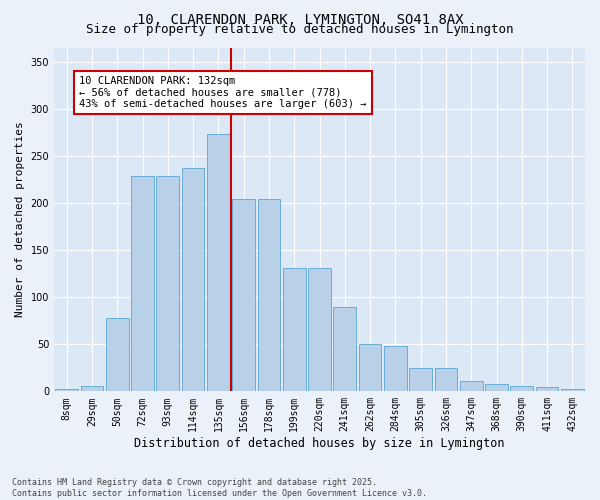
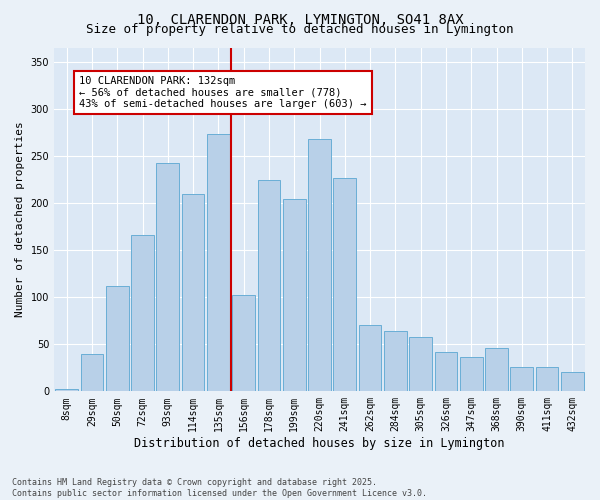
29sqm: 6 -> 40
50sqm: 78 -> 112
72sqm: 229 -> 166
93sqm: 229 -> 242
114sqm: 237 -> 210
156sqm: 204 -> 102
178sqm: 204 -> 224
199sqm: 131 -> 204
220sqm: 131 -> 268
241sqm: 90 -> 226
262sqm: 50 -> 70
284sqm: 48 -> 64
305sqm: 25 -> 58
326sqm: 25 -> 42
347sqm: 11 -> 36
368sqm: 8 -> 46
390sqm: 6 -> 26
411sqm: 5 -> 26
432sqm: 3 -> 20
